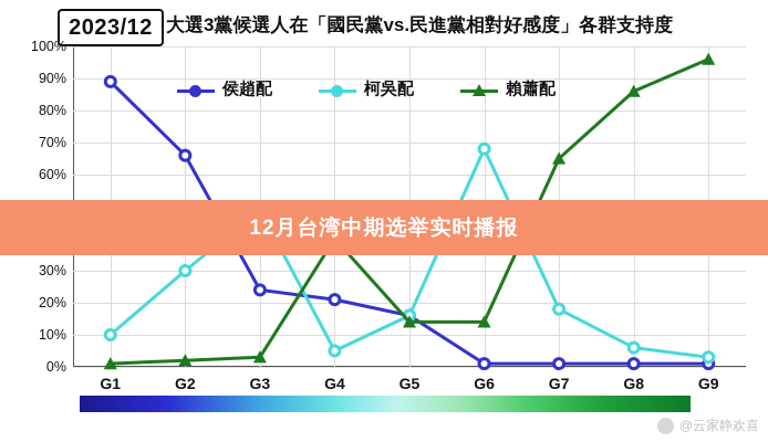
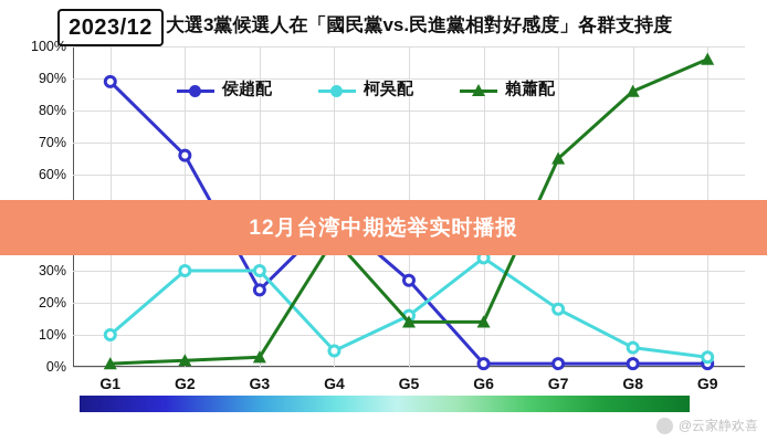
柯吳配/G3: 49% -> 30%
侯趙配/G4: 21% -> 47%
侯趙配/G5: 16% -> 27%
柯吳配/G6: 68% -> 34%
